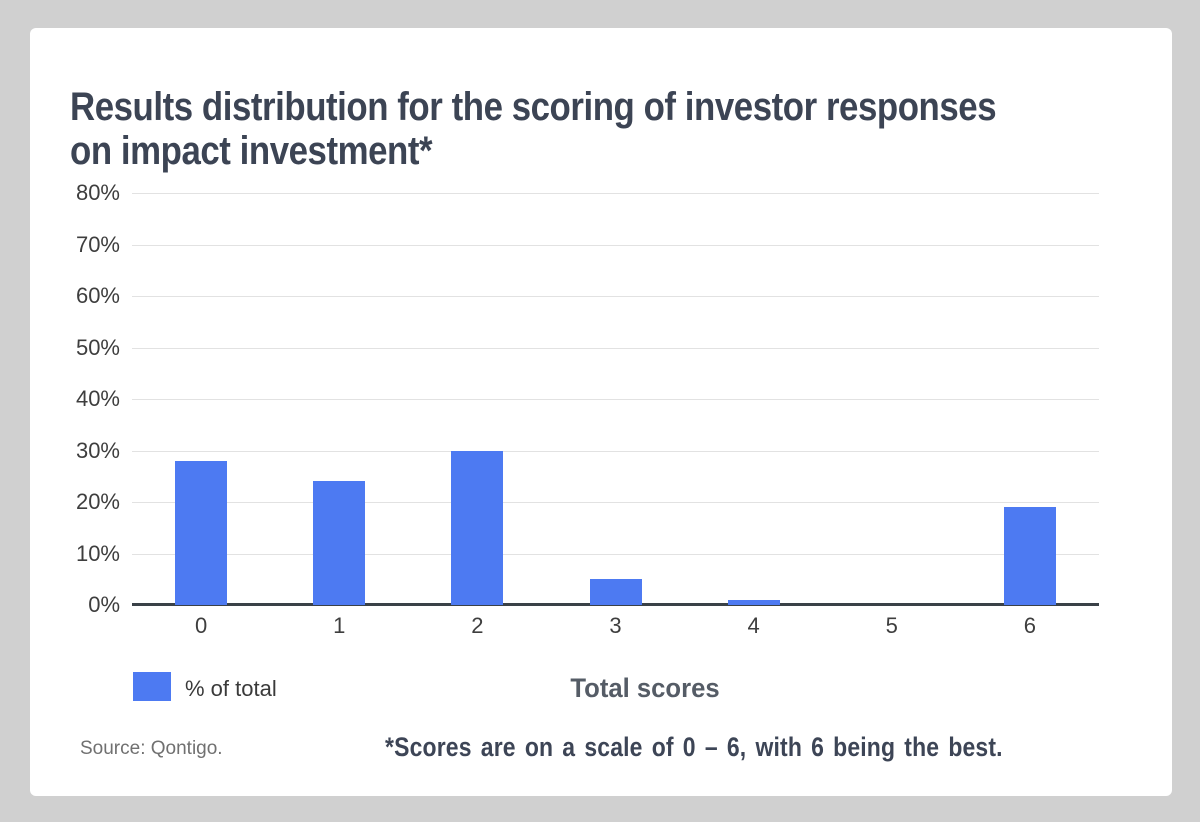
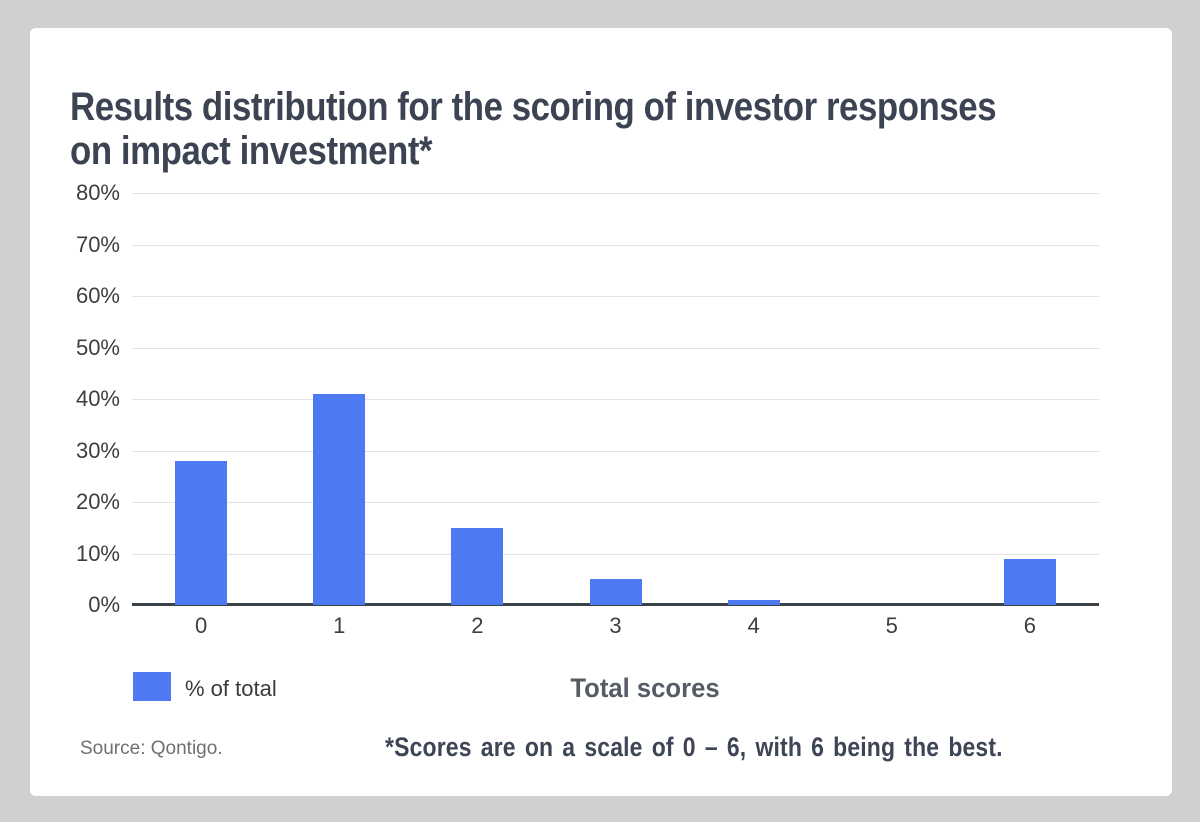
1: 24% -> 41%
2: 30% -> 15%
6: 19% -> 9%
